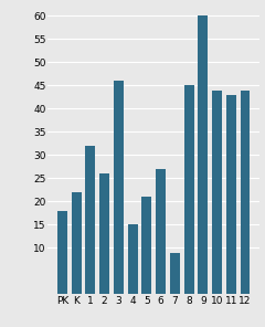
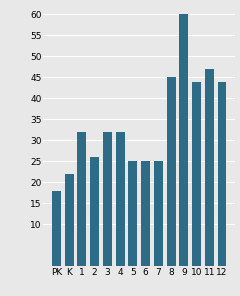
3: 46 -> 32
4: 15 -> 32
5: 21 -> 25
6: 27 -> 25
7: 9 -> 25
11: 43 -> 47
